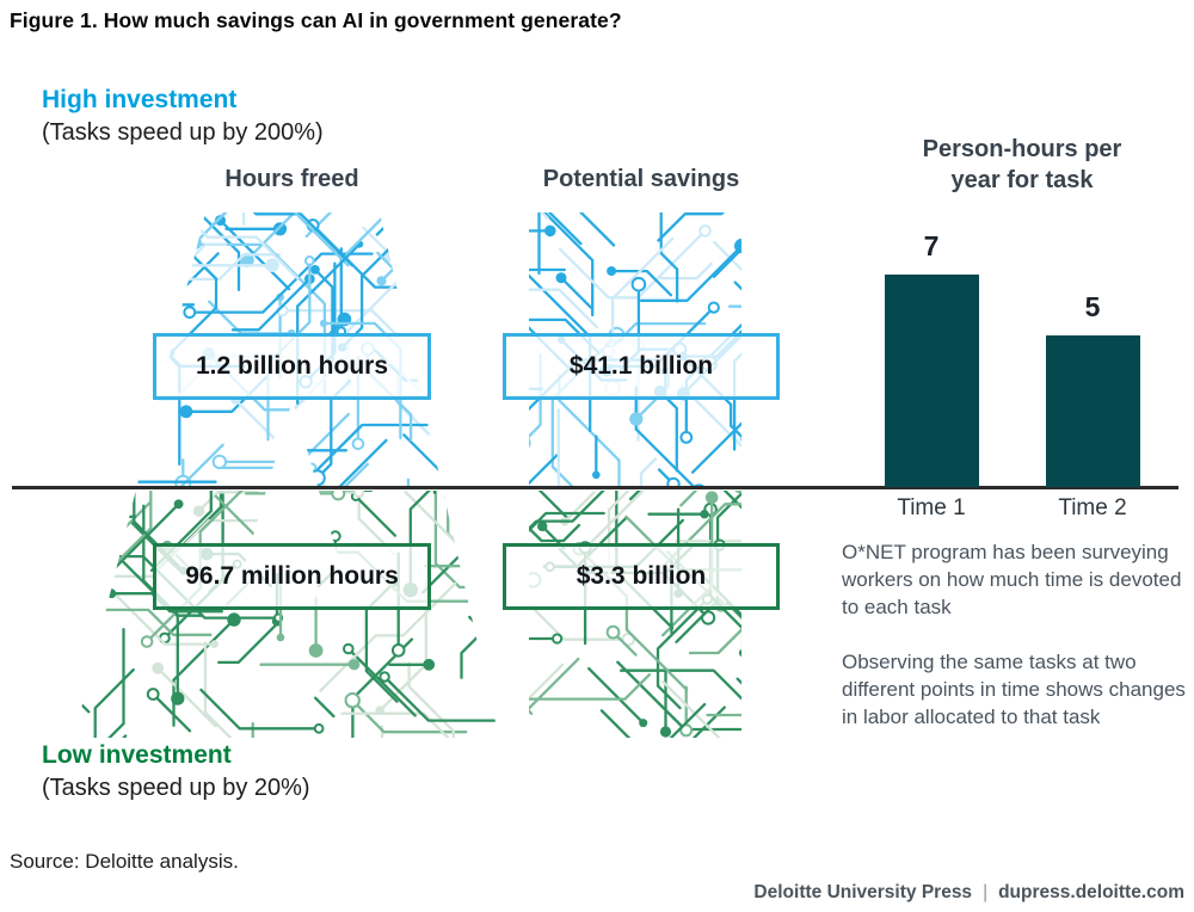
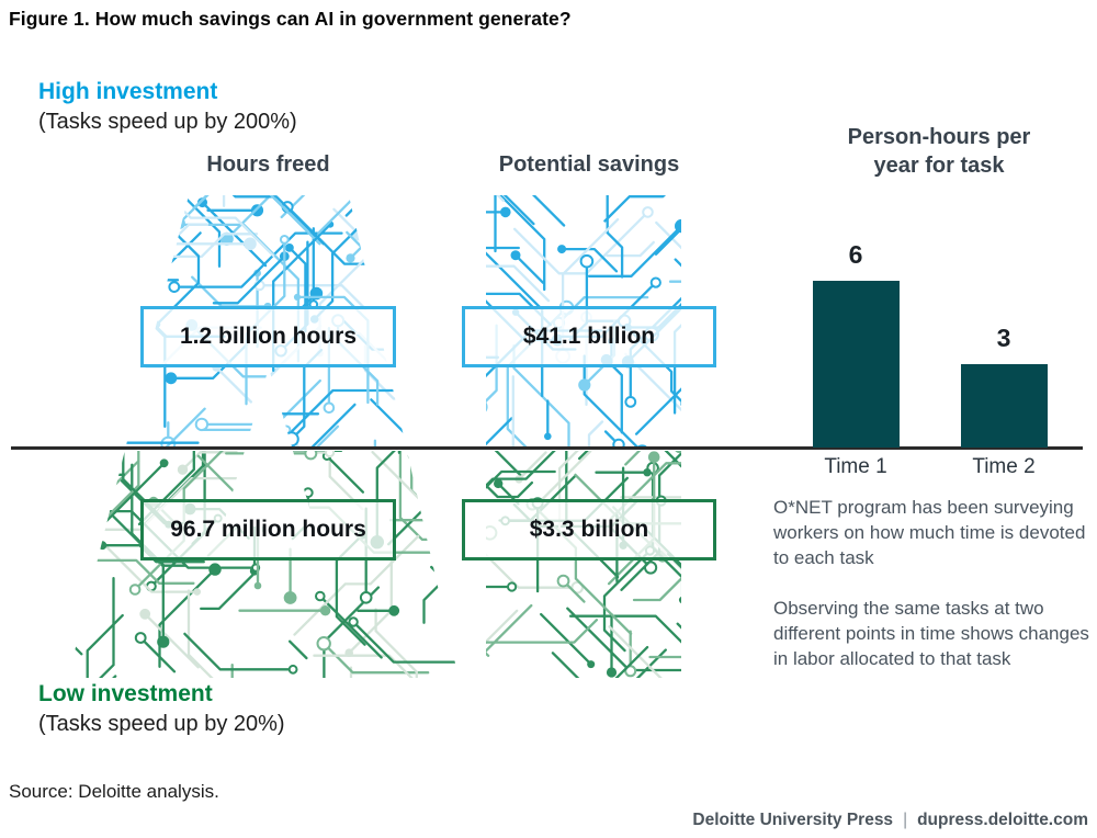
Time 1: 7 -> 6
Time 2: 5 -> 3
